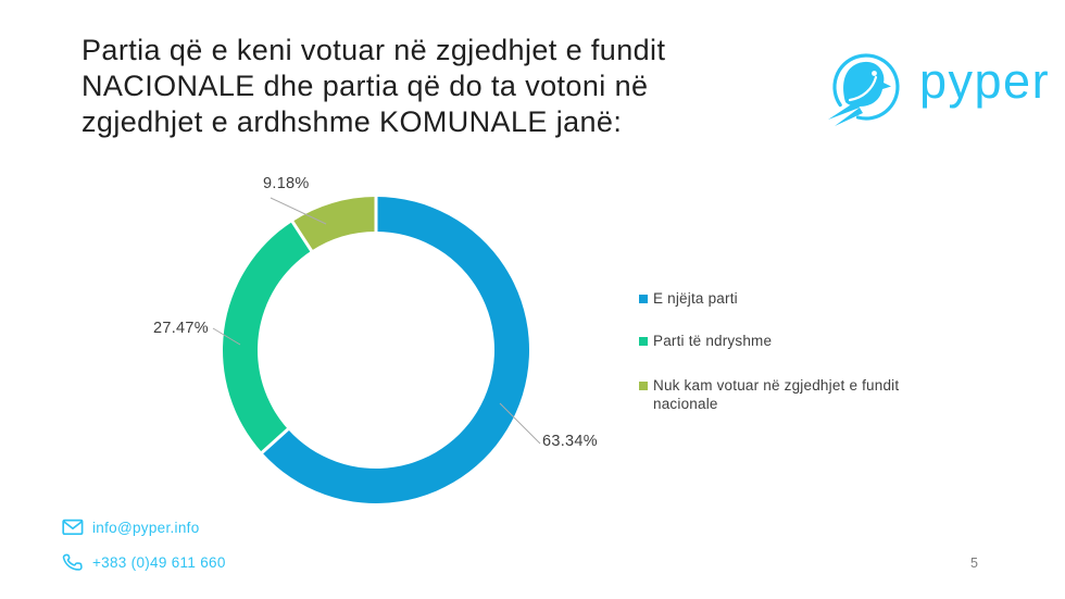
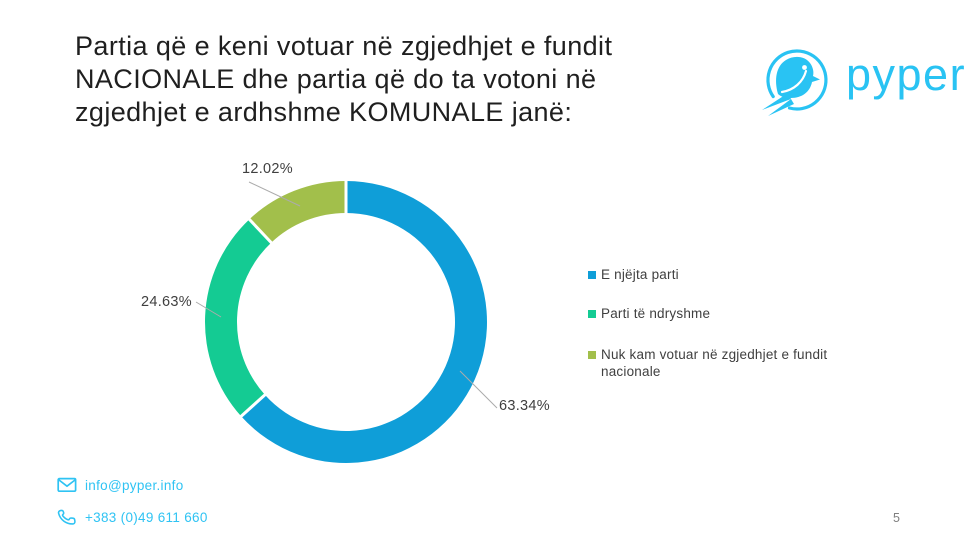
Parti të ndryshme: 27.47% -> 24.63%
Nuk kam votuar në zgjedhjet e fundit nacionale: 9.18% -> 12.02%
